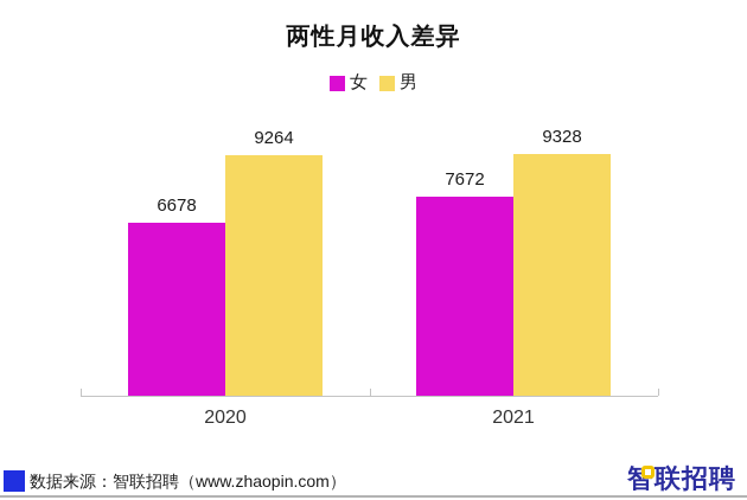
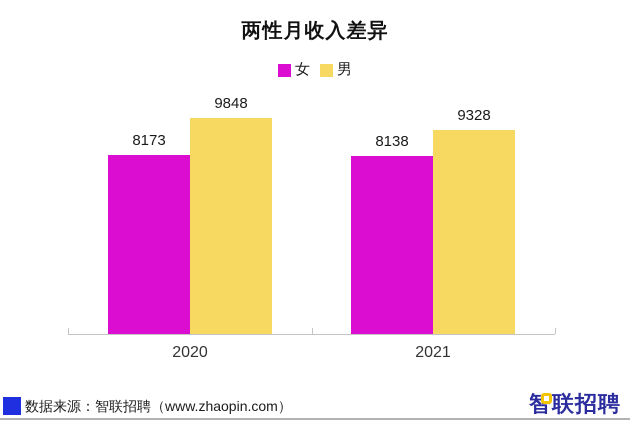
女/2020: 6678 -> 8173
男/2020: 9264 -> 9848
女/2021: 7672 -> 8138
